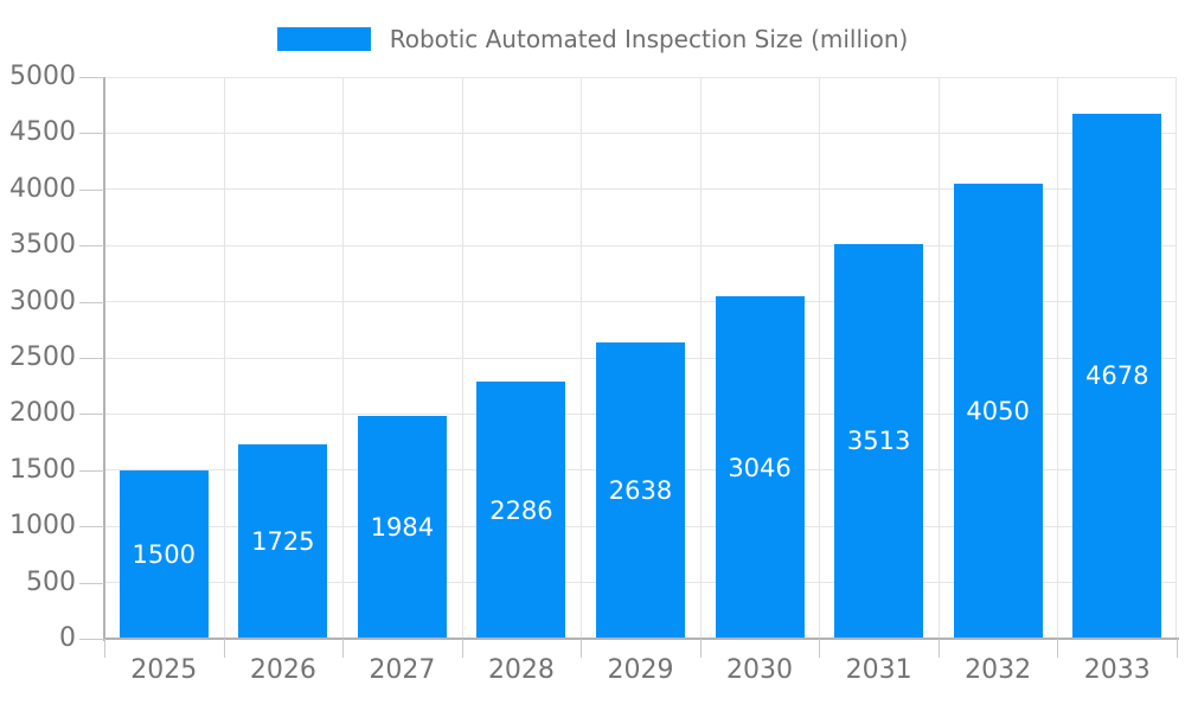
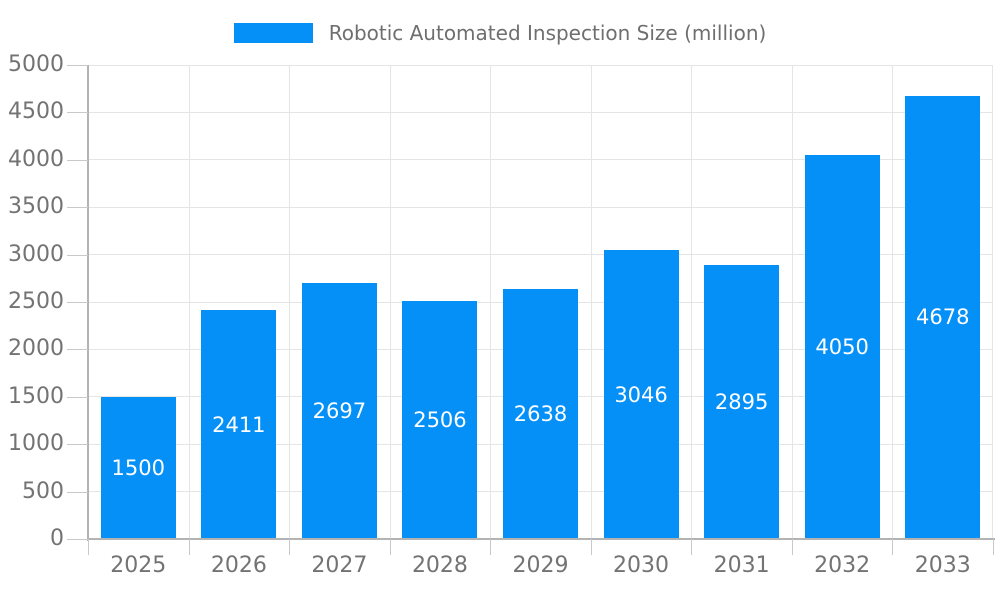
2026: 1725 -> 2411
2027: 1984 -> 2697
2028: 2286 -> 2506
2031: 3513 -> 2895
